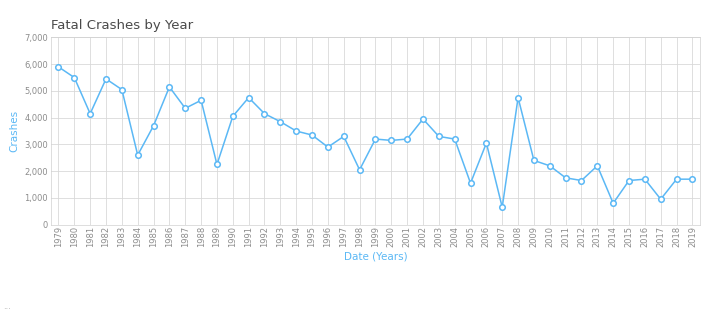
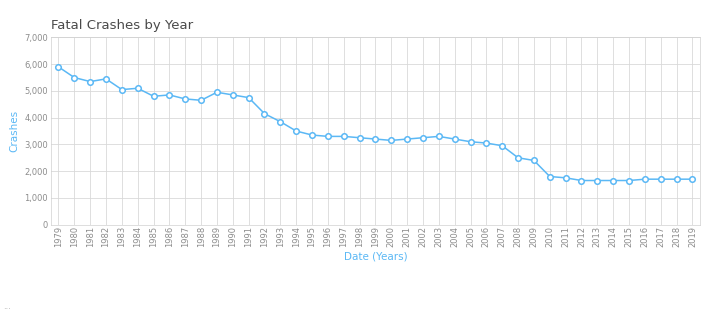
1981: 4,150 -> 5,350
1984: 2,600 -> 5,100
1985: 3,700 -> 4,800
1986: 5,150 -> 4,850
1987: 4,350 -> 4,700
1989: 2,250 -> 4,950
1990: 4,050 -> 4,850
1996: 2,900 -> 3,300
1998: 2,050 -> 3,250
2002: 3,950 -> 3,250
2005: 1,550 -> 3,100
2007: 650 -> 2,950
2008: 4,750 -> 2,500
2010: 2,200 -> 1,800
2013: 2,200 -> 1,650
2014: 800 -> 1,650
2017: 950 -> 1,700
